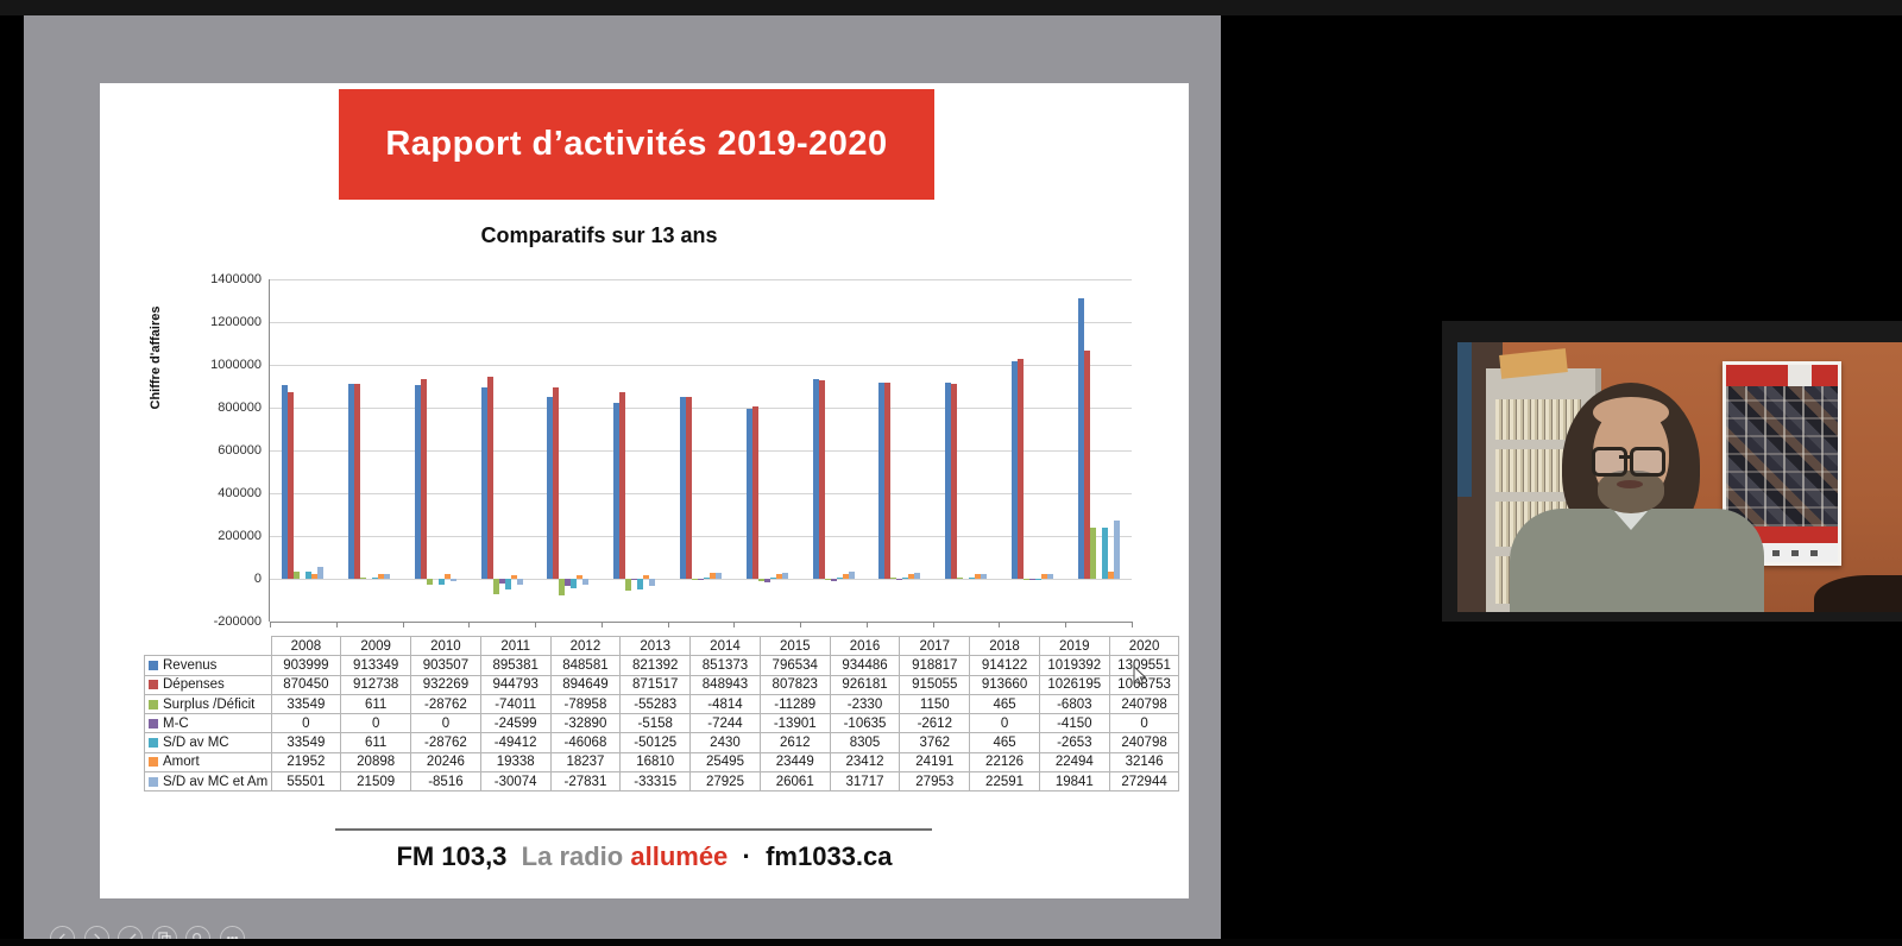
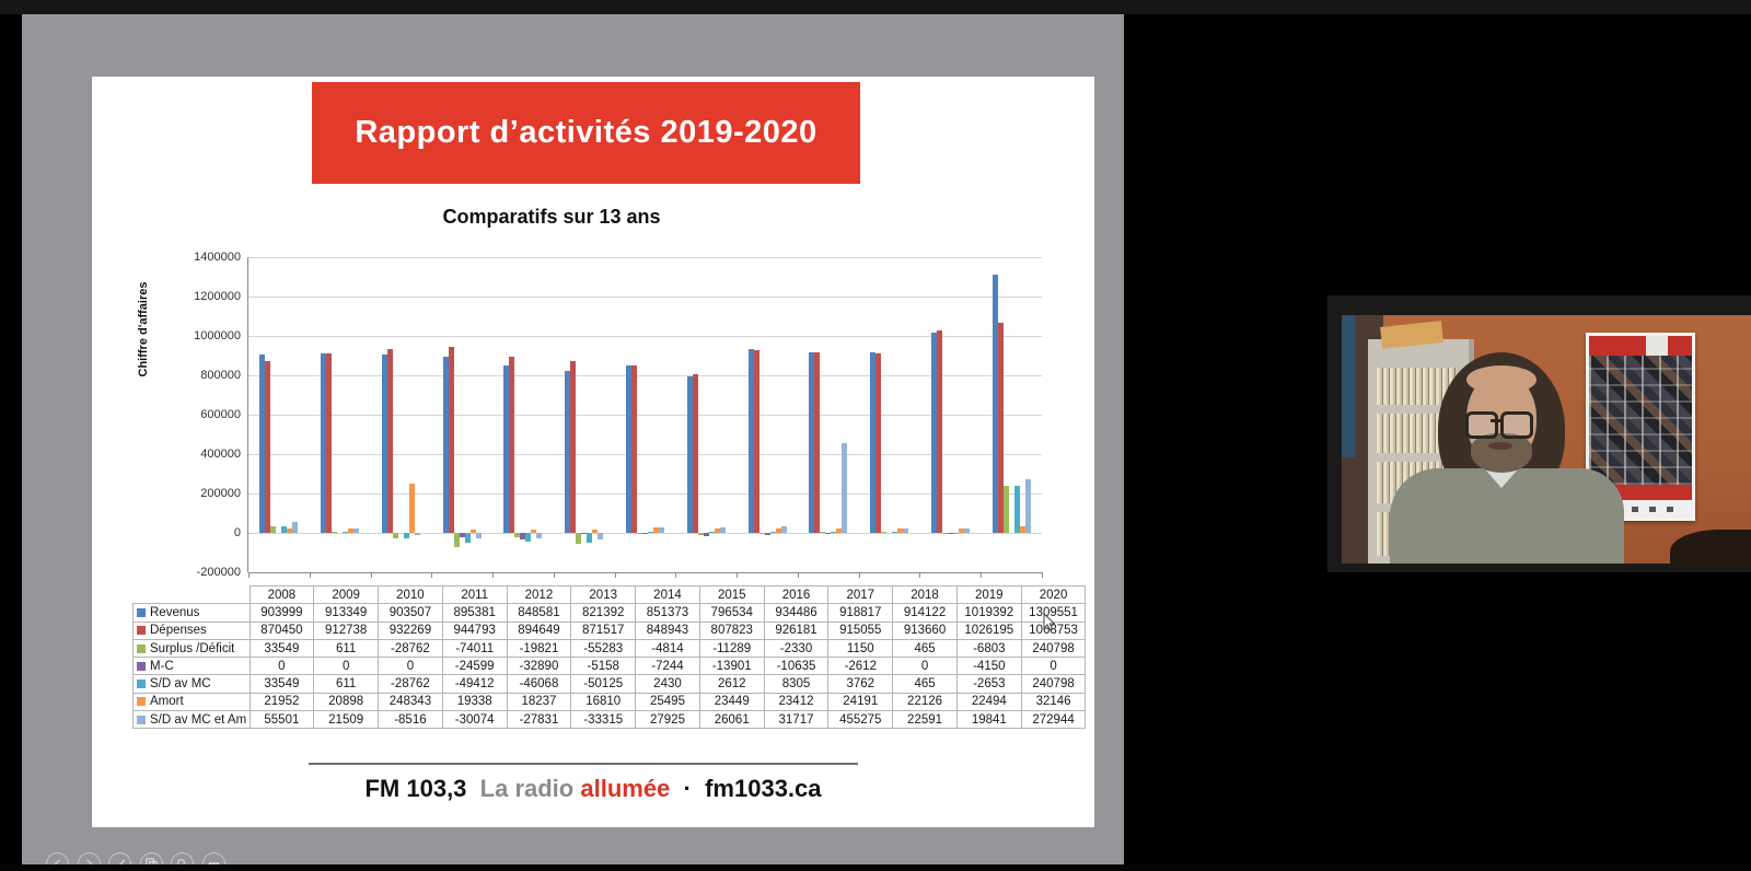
Amort/2010: 20246 -> 248343
Surplus /Déficit/2012: -78958 -> -19821
S/D av MC et Am/2017: 27953 -> 455275
